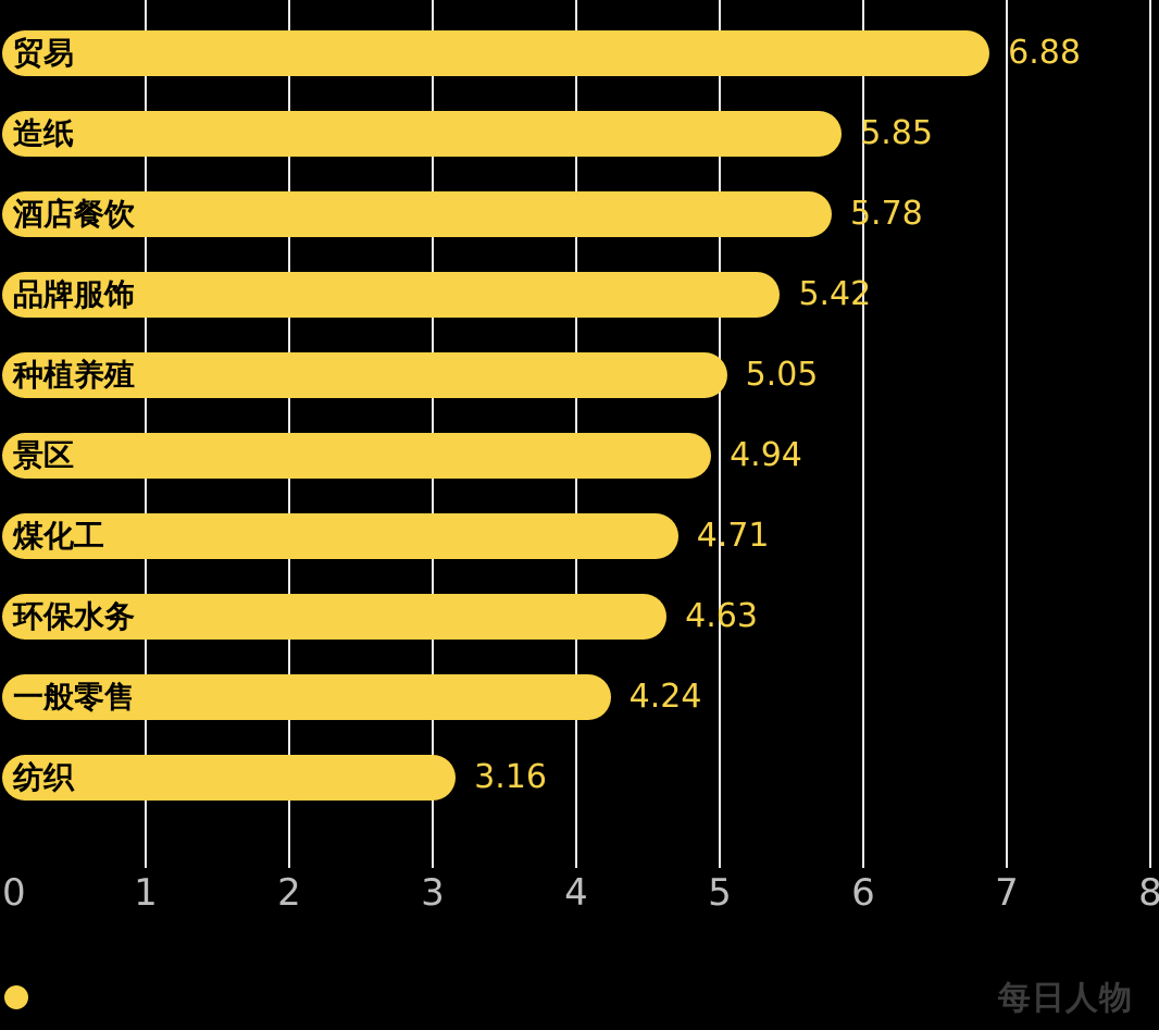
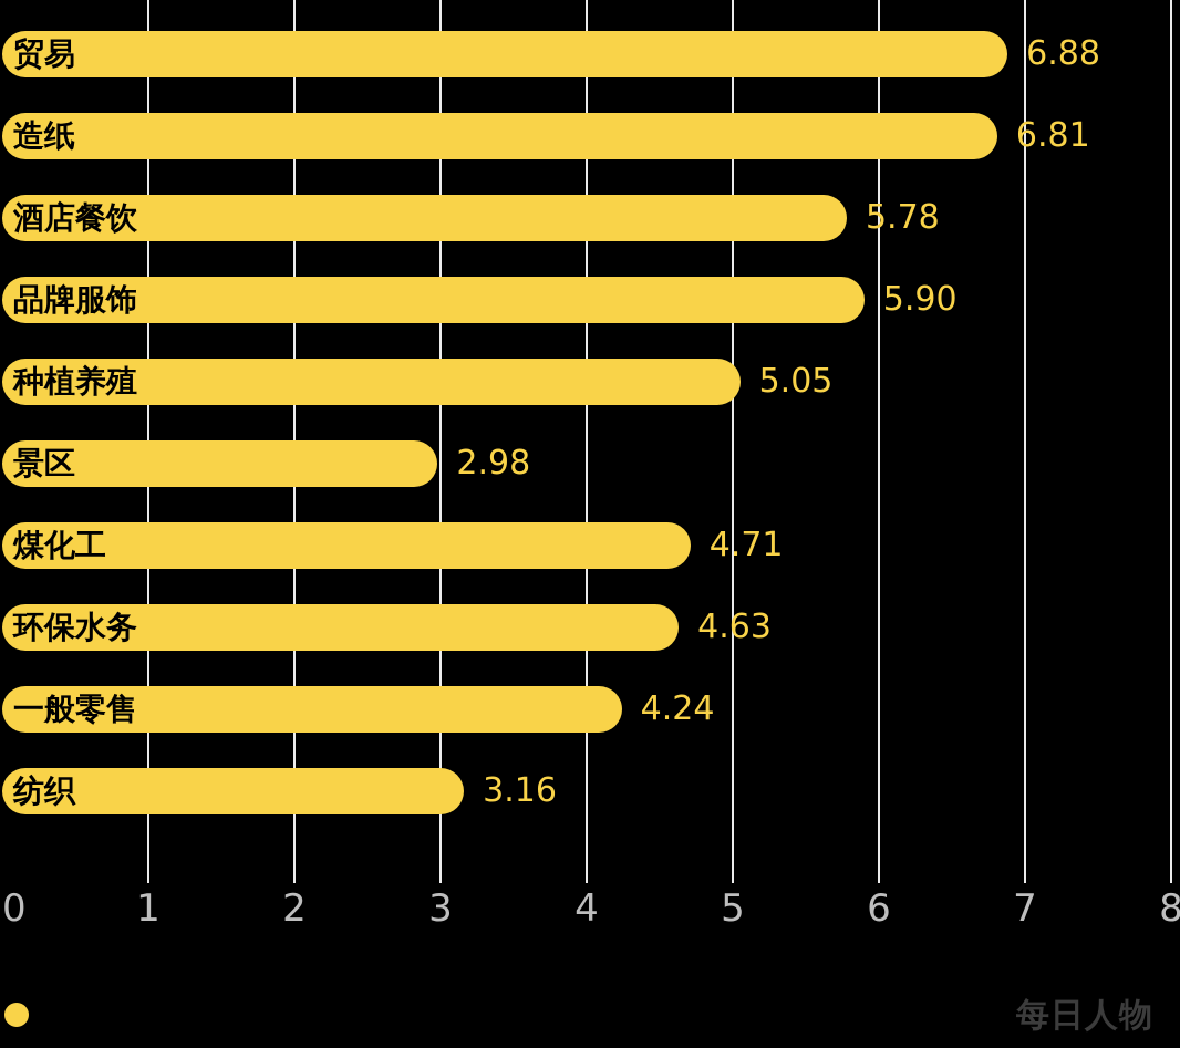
造纸: 5.85 -> 6.81
品牌服饰: 5.42 -> 5.90
景区: 4.94 -> 2.98
